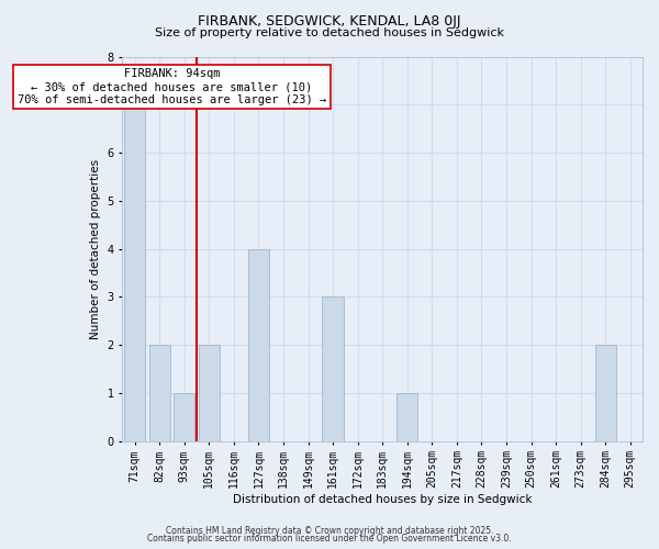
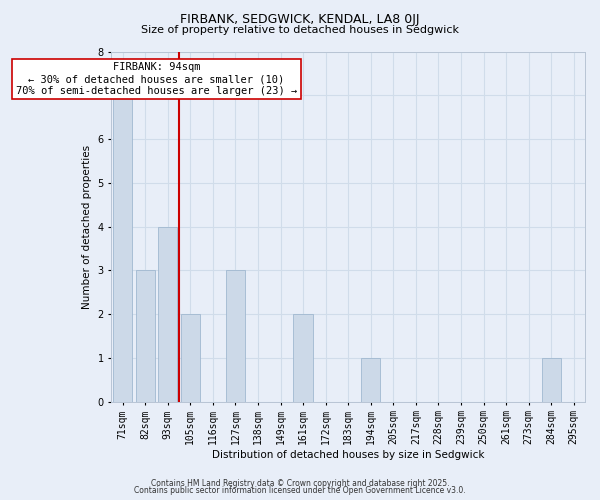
82sqm: 2 -> 3
93sqm: 1 -> 4
127sqm: 4 -> 3
161sqm: 3 -> 2
284sqm: 2 -> 1
